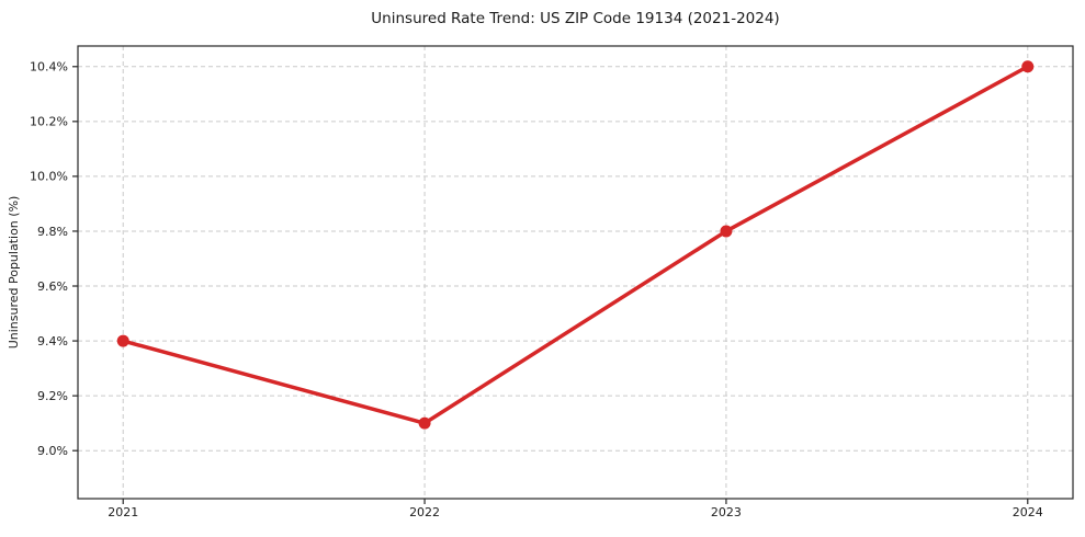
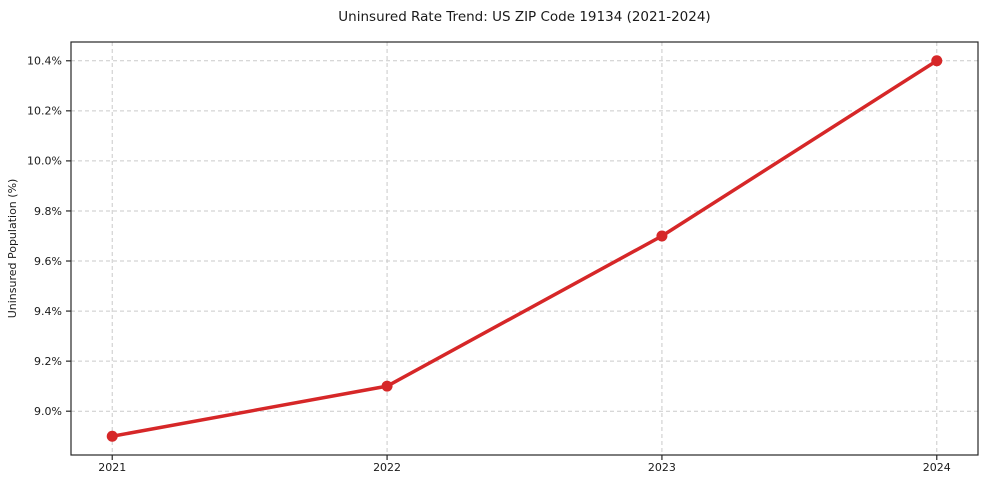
2021: 9.4% -> 8.9%
2023: 9.8% -> 9.7%
